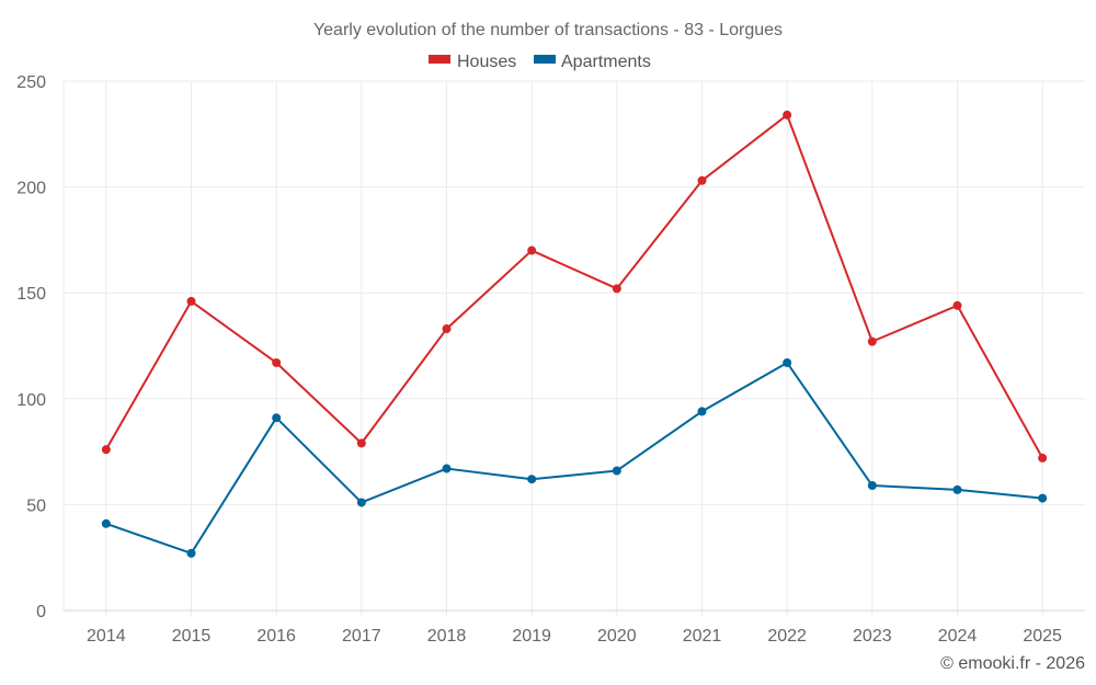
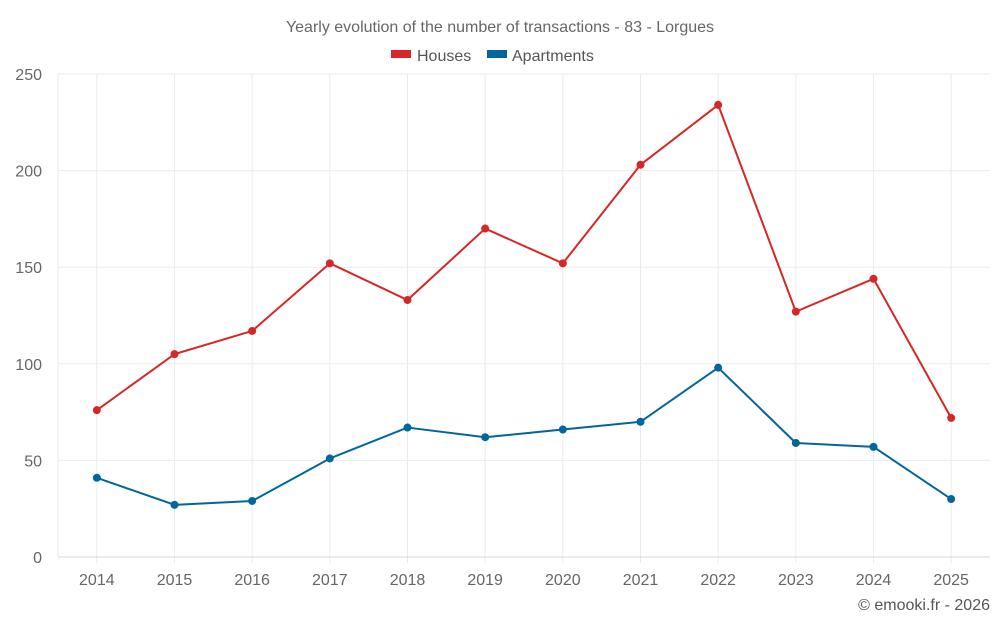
Houses/2015: 146 -> 105
Apartments/2016: 91 -> 29
Houses/2017: 79 -> 152
Apartments/2021: 94 -> 70
Apartments/2022: 117 -> 98
Apartments/2025: 53 -> 30
